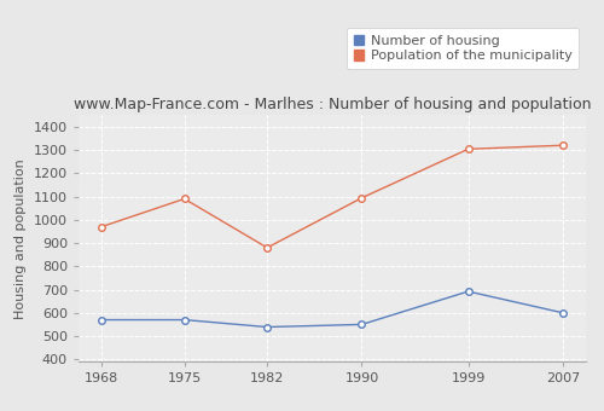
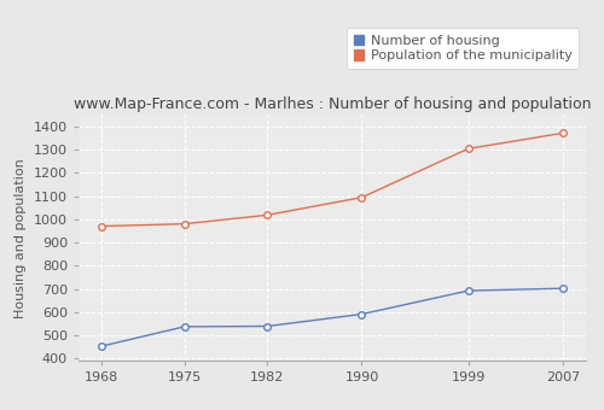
Number of housing/1968: 570 -> 450
Number of housing/1975: 570 -> 540
Population of the municipality/1975: 1090 -> 980
Population of the municipality/1982: 880 -> 1020
Number of housing/1990: 550 -> 590
Number of housing/2007: 600 -> 700
Population of the municipality/2007: 1320 -> 1370
